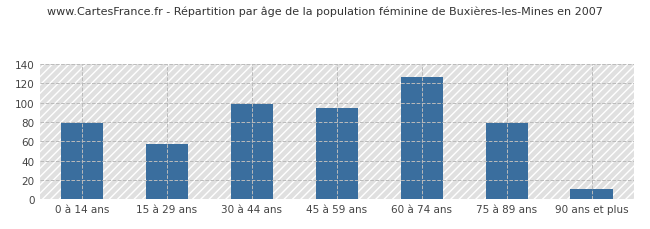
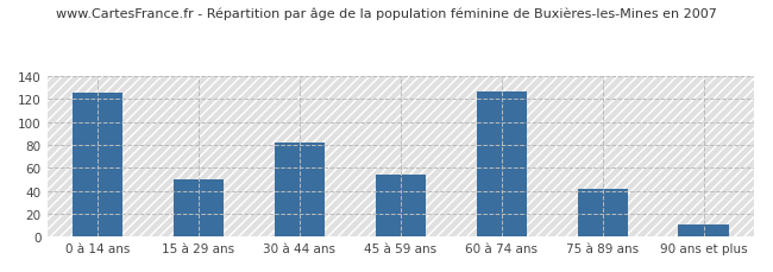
0 à 14 ans: 79 -> 126
15 à 29 ans: 57 -> 50
30 à 44 ans: 99 -> 82
45 à 59 ans: 95 -> 54
75 à 89 ans: 79 -> 42
